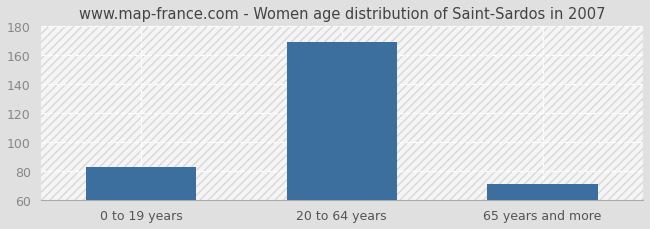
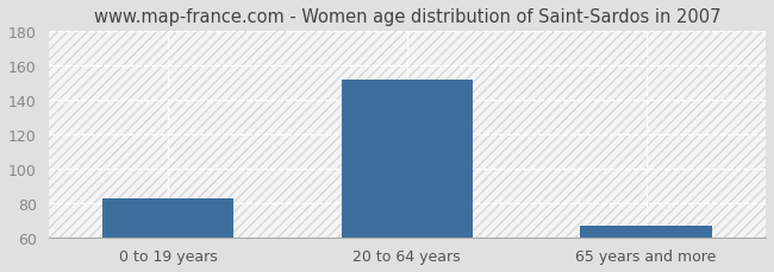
20 to 64 years: 169 -> 152
65 years and more: 71 -> 67
